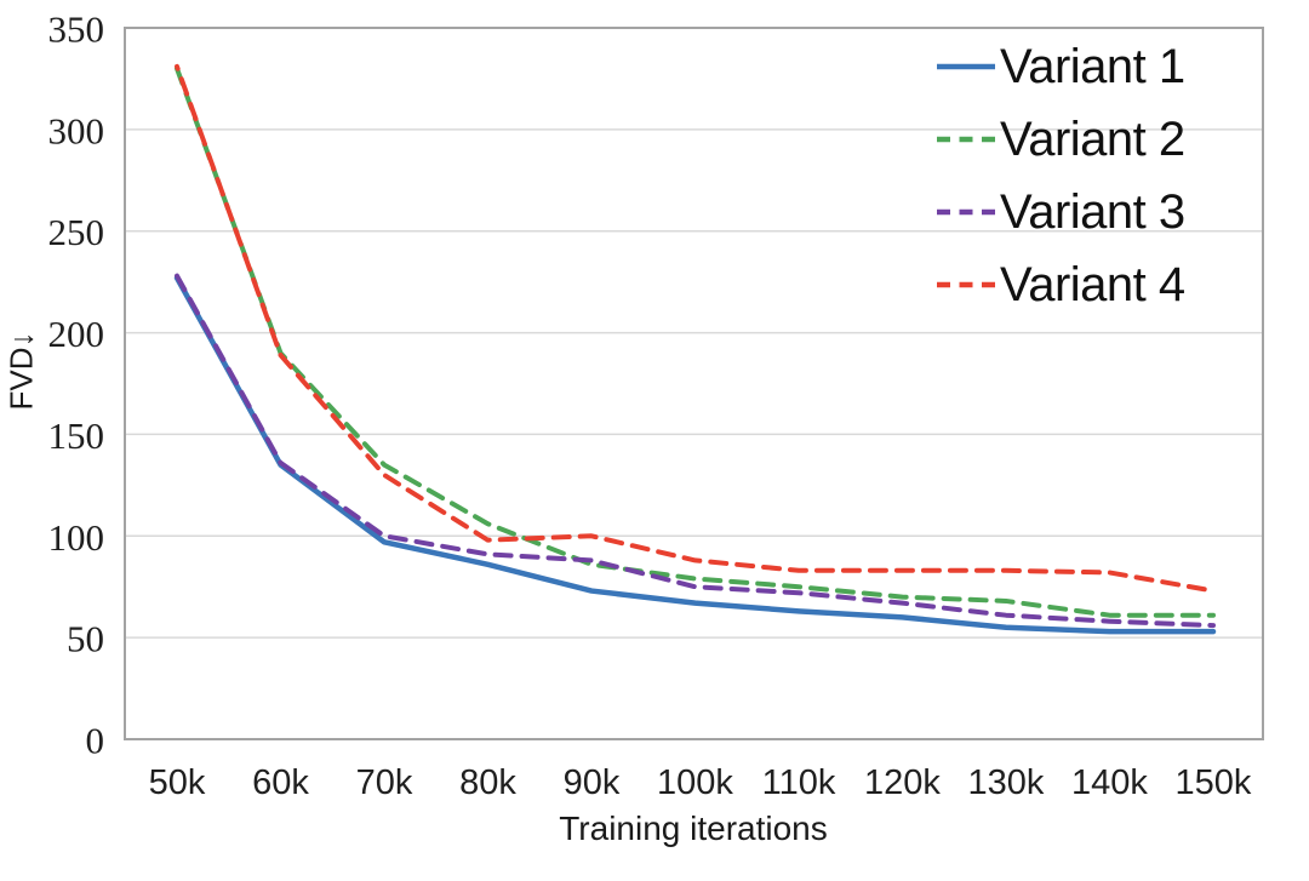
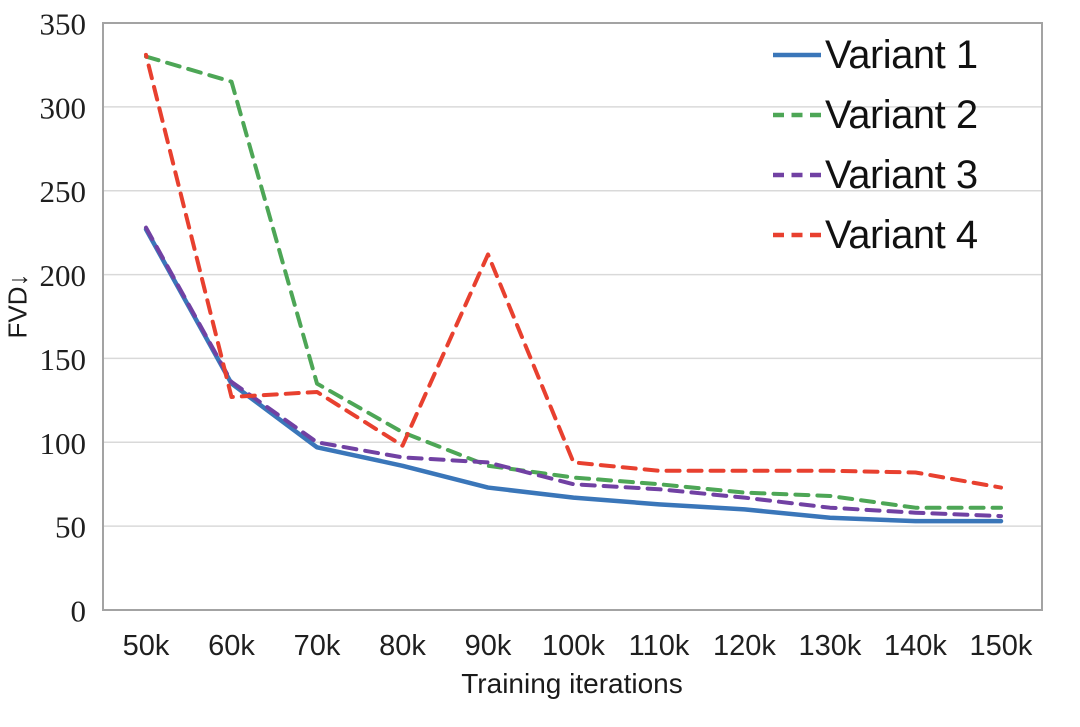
Variant 2/60k: 190 -> 315
Variant 4/60k: 189 -> 127
Variant 4/90k: 100 -> 212
